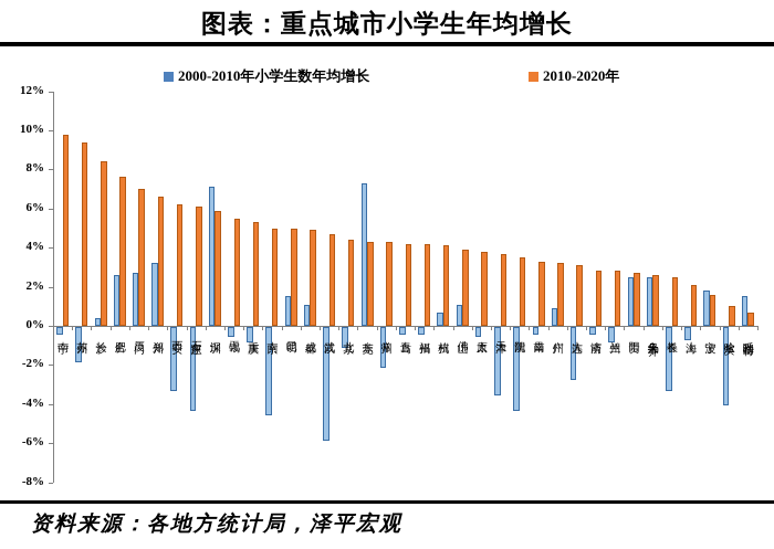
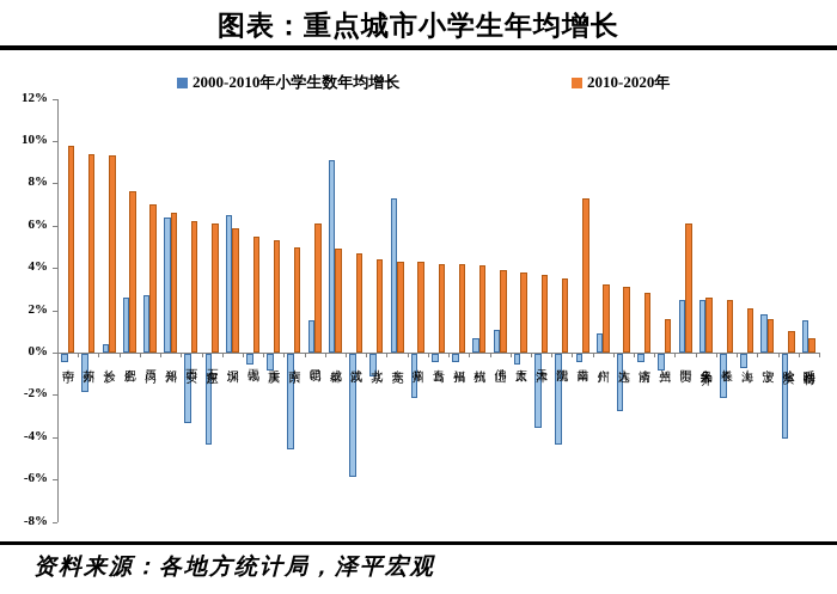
2010-2020年/长沙: 8.4% -> 9.3%
2000-2010年小学生数年均增长/郑州: 3.2% -> 6.4%
2000-2010年小学生数年均增长/深圳: 7.1% -> 6.5%
2010-2020年/昆明: 5.0% -> 6.1%
2000-2010年小学生数年均增长/成都: 1.1% -> 9.1%
2010-2020年/南昌: 3.3% -> 7.3%
2010-2020年/兰州: 2.8% -> 1.6%
2010-2020年/贵阳: 2.7% -> 6.1%
2000-2010年小学生数年均增长/长春: -3.3% -> -2.1%
